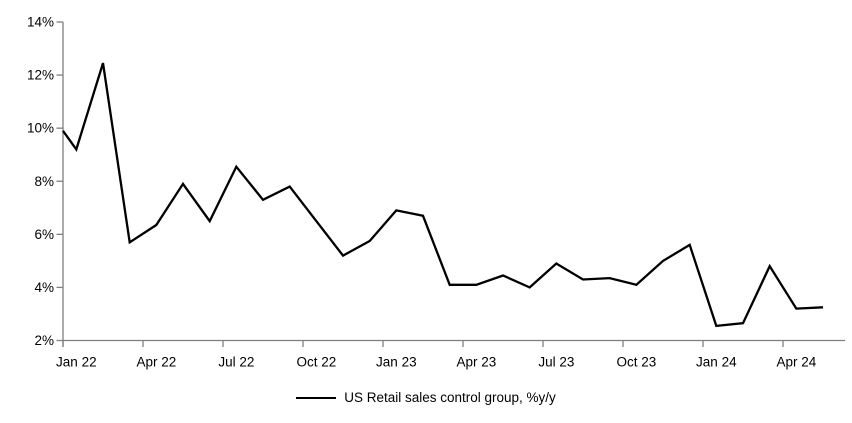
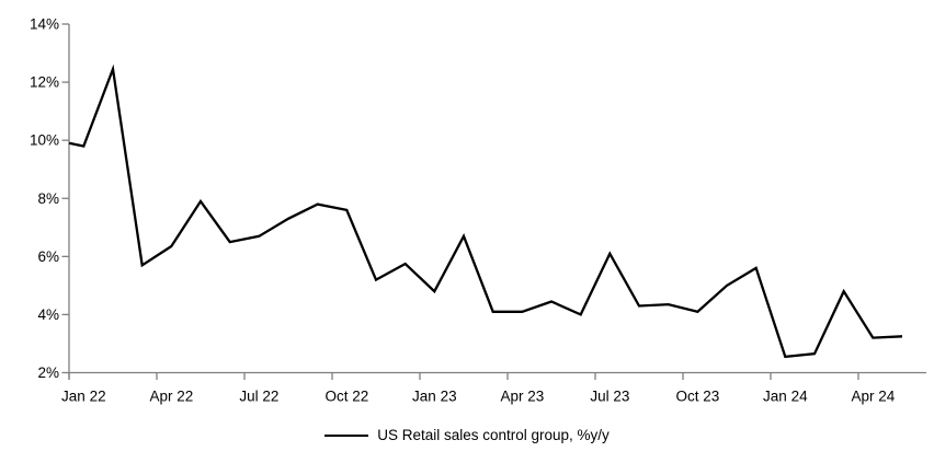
Jan 22: 9.2% -> 9.8%
Jul 22: 8.6% -> 6.7%
Oct 22: 6.5% -> 7.6%
Jan 23: 6.9% -> 4.8%
Jul 23: 4.9% -> 6.1%
